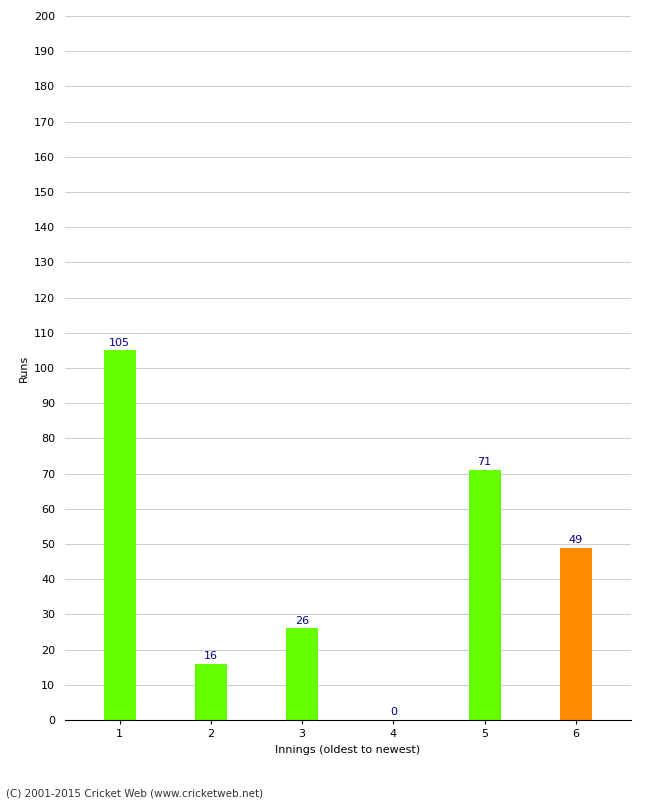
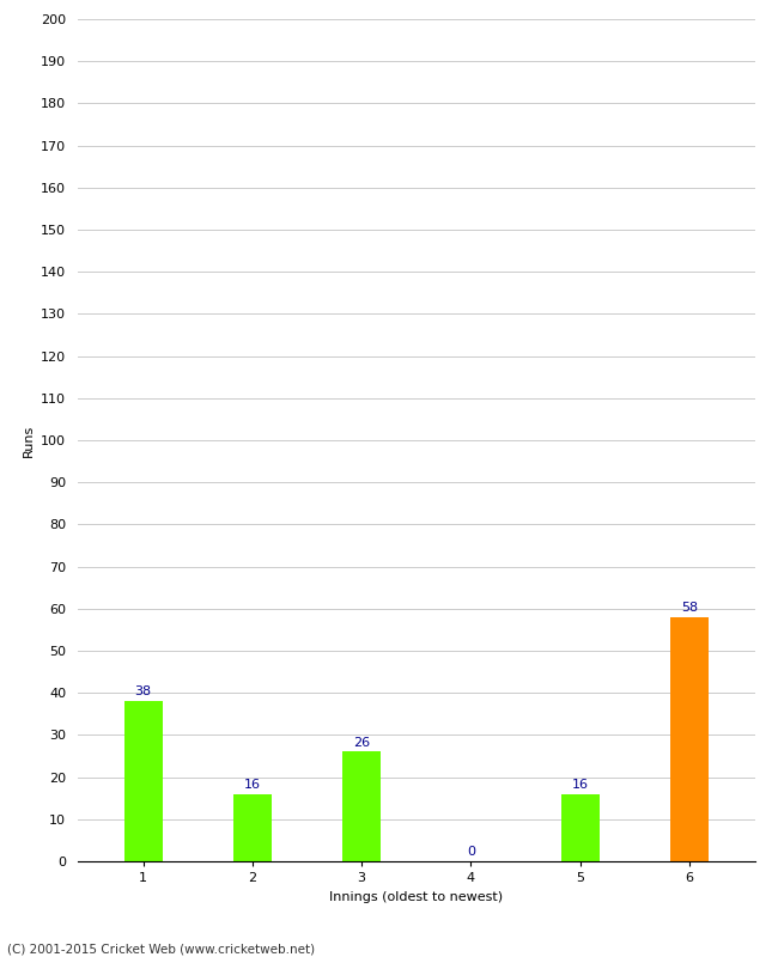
1: 105 -> 38
5: 71 -> 16
6: 49 -> 58
